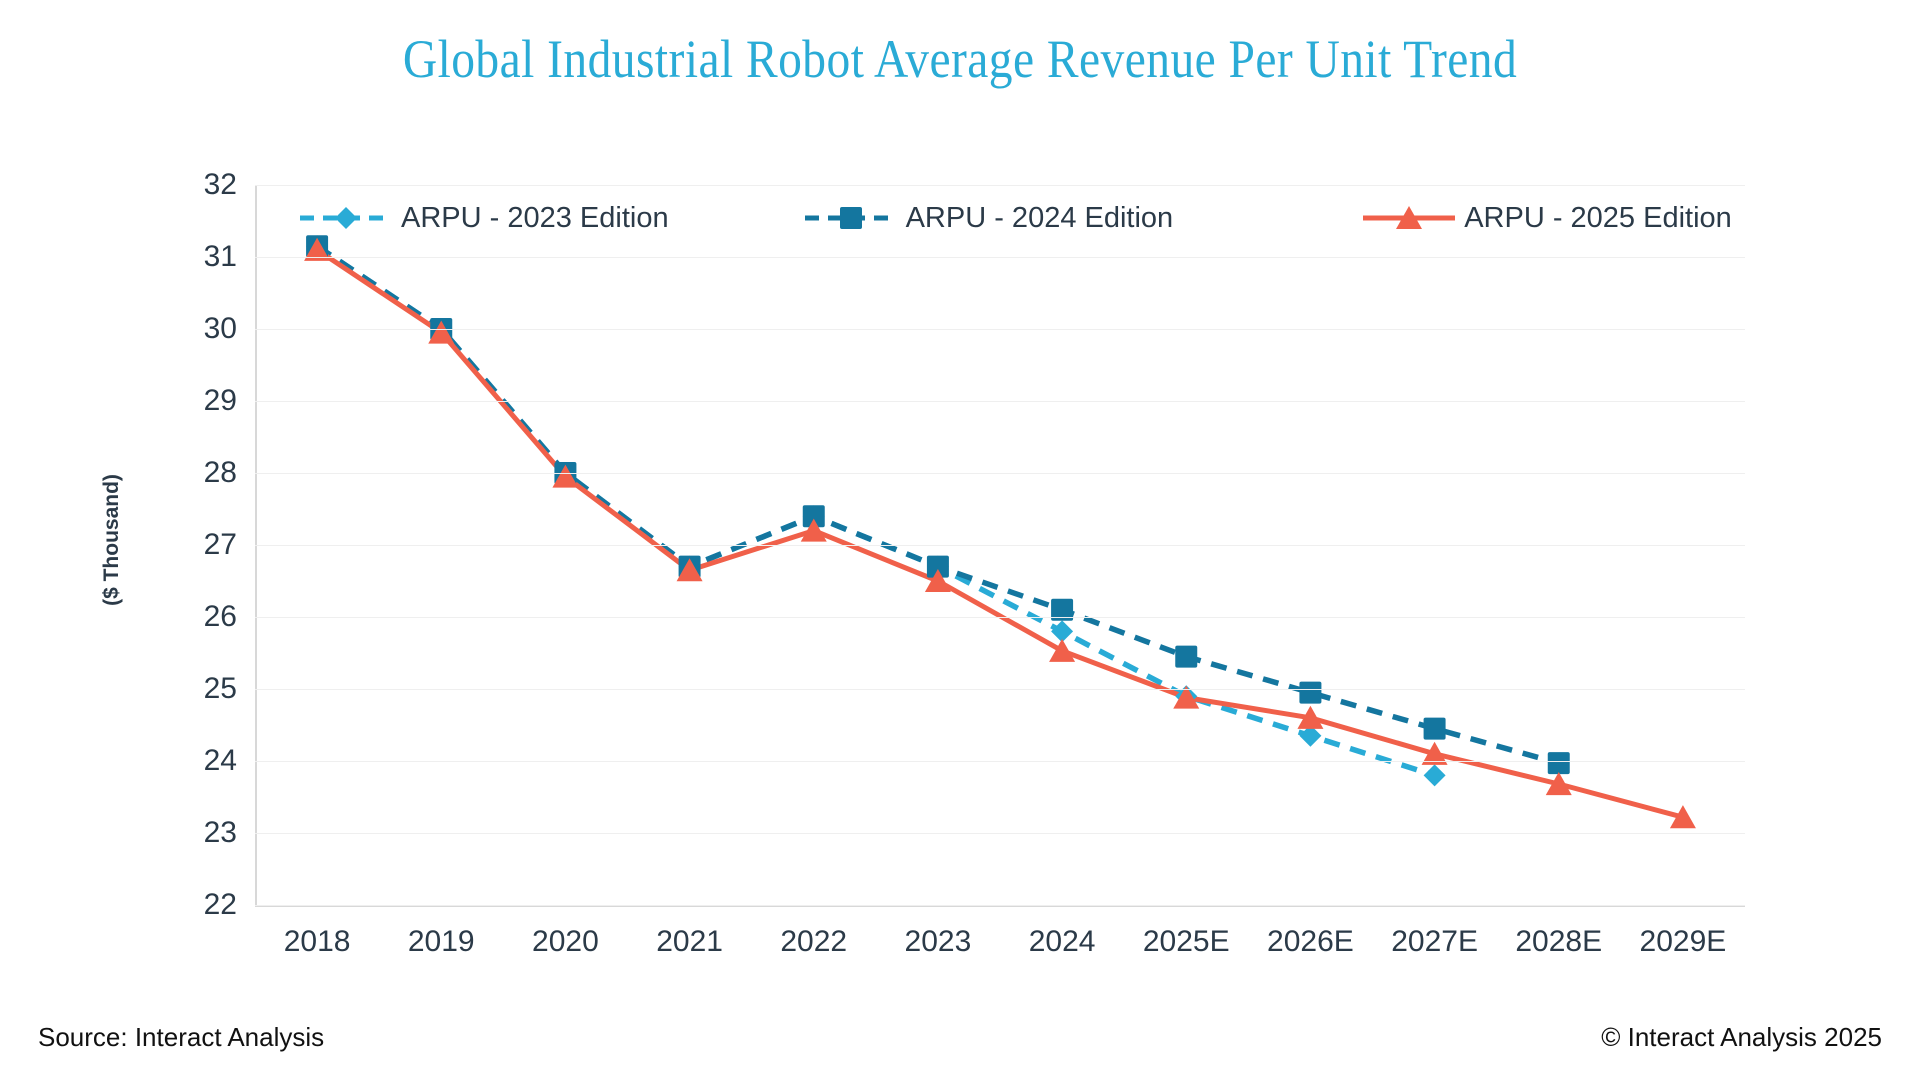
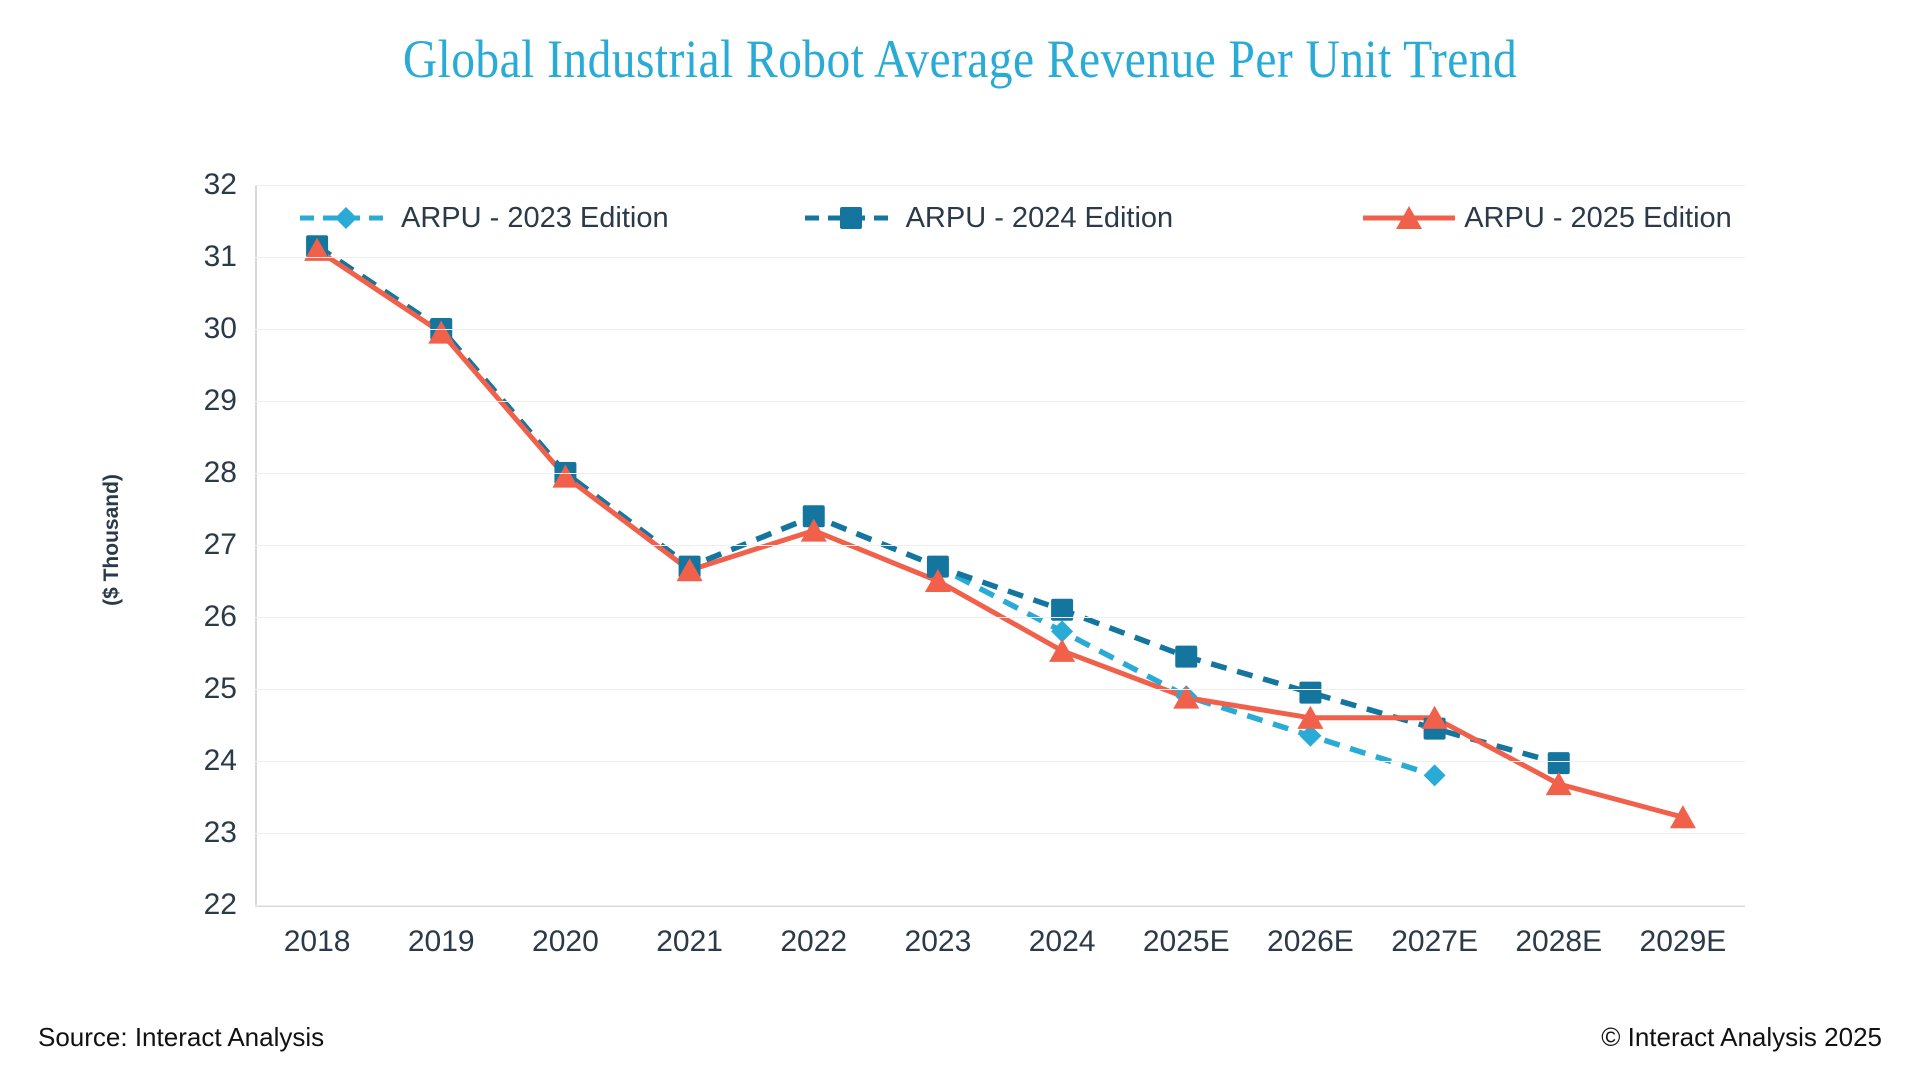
ARPU - 2025 Edition/2027E: 24.1 -> 24.6
